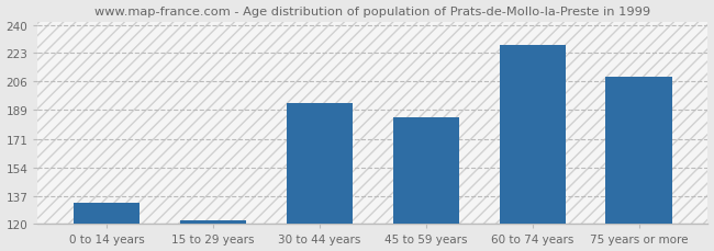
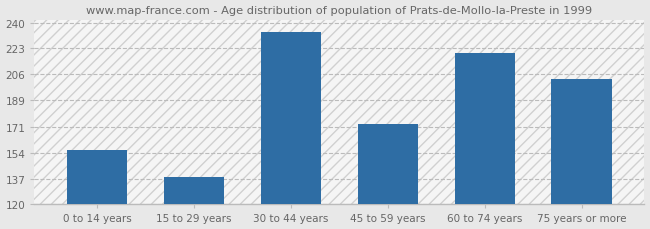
0 to 14 years: 133 -> 156
15 to 29 years: 122 -> 138
30 to 44 years: 193 -> 234
45 to 59 years: 184 -> 173
60 to 74 years: 228 -> 220
75 years or more: 209 -> 203
